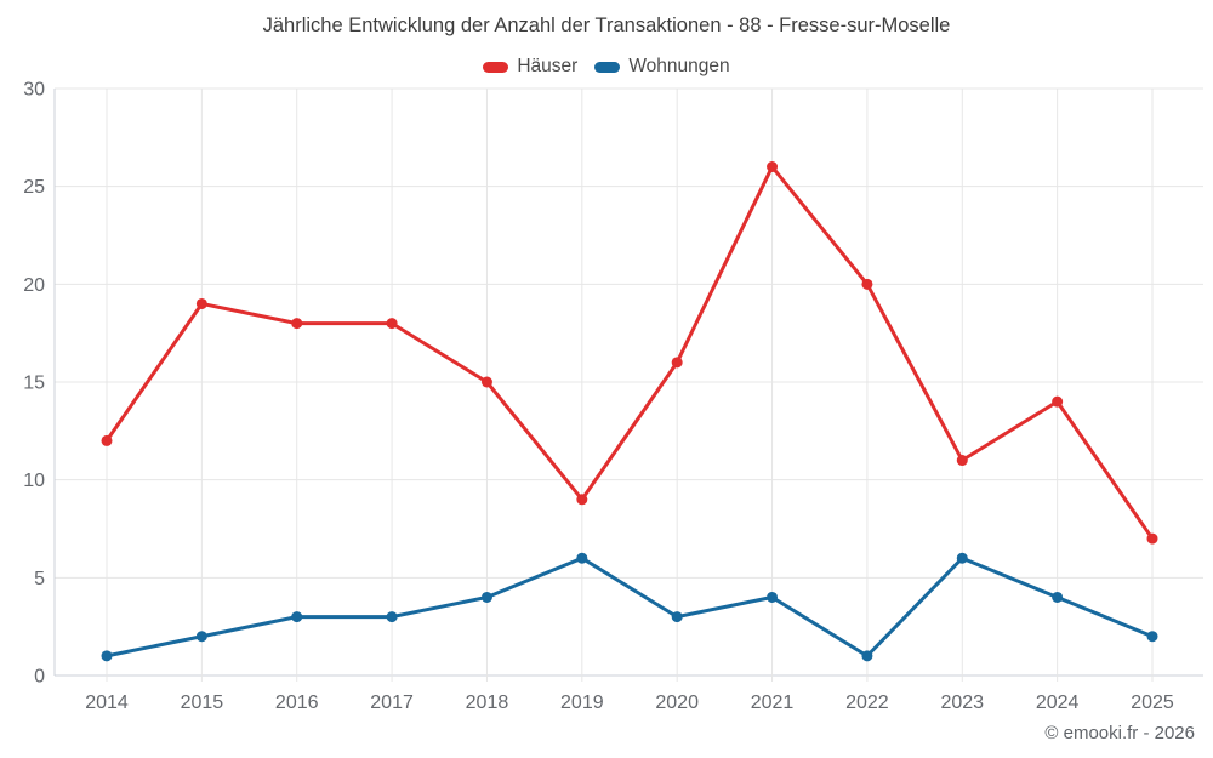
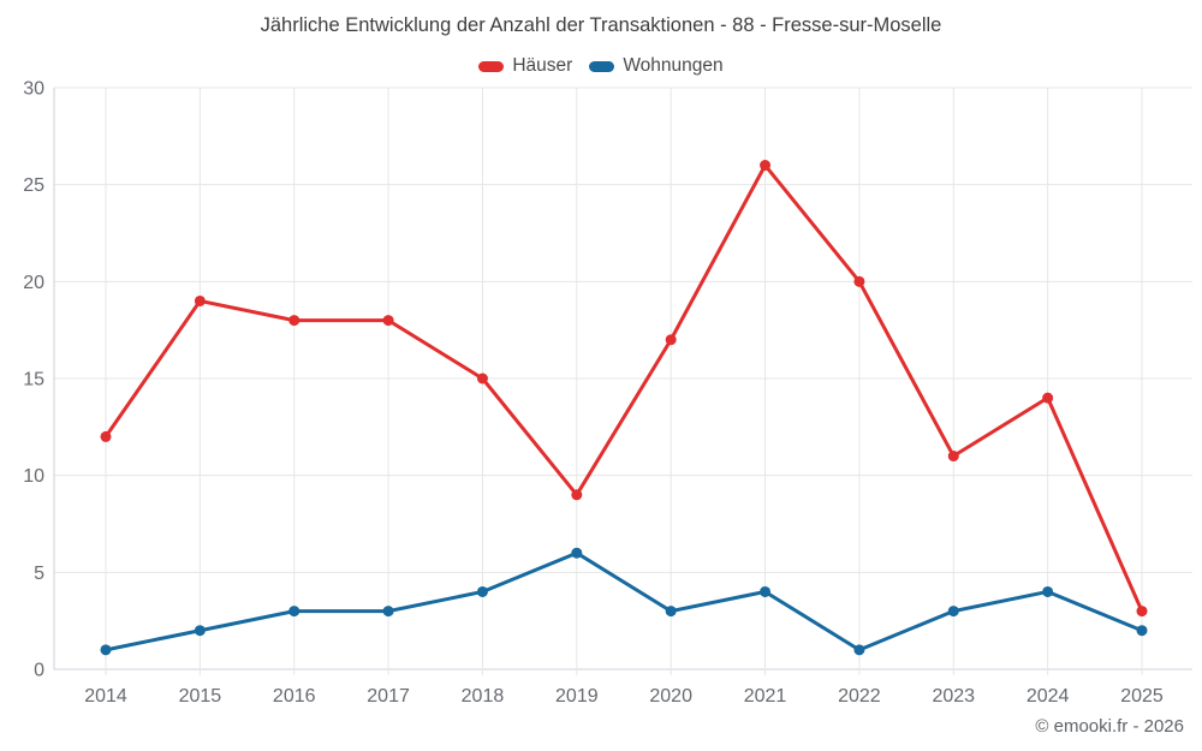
Häuser/2020: 16 -> 17
Wohnungen/2023: 6 -> 3
Häuser/2025: 7 -> 3
